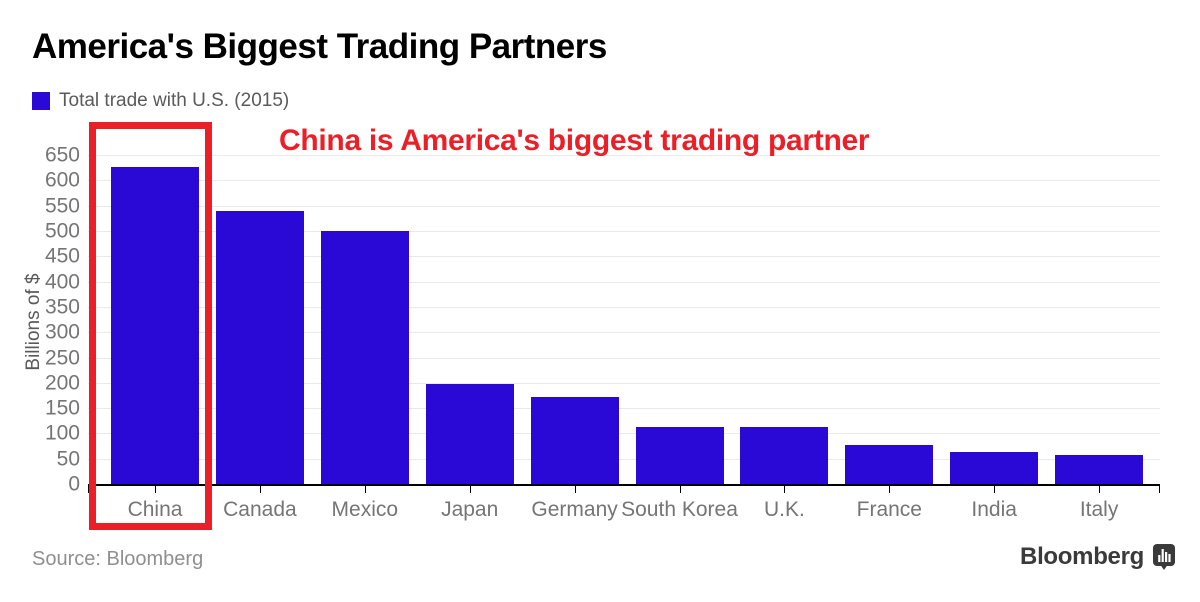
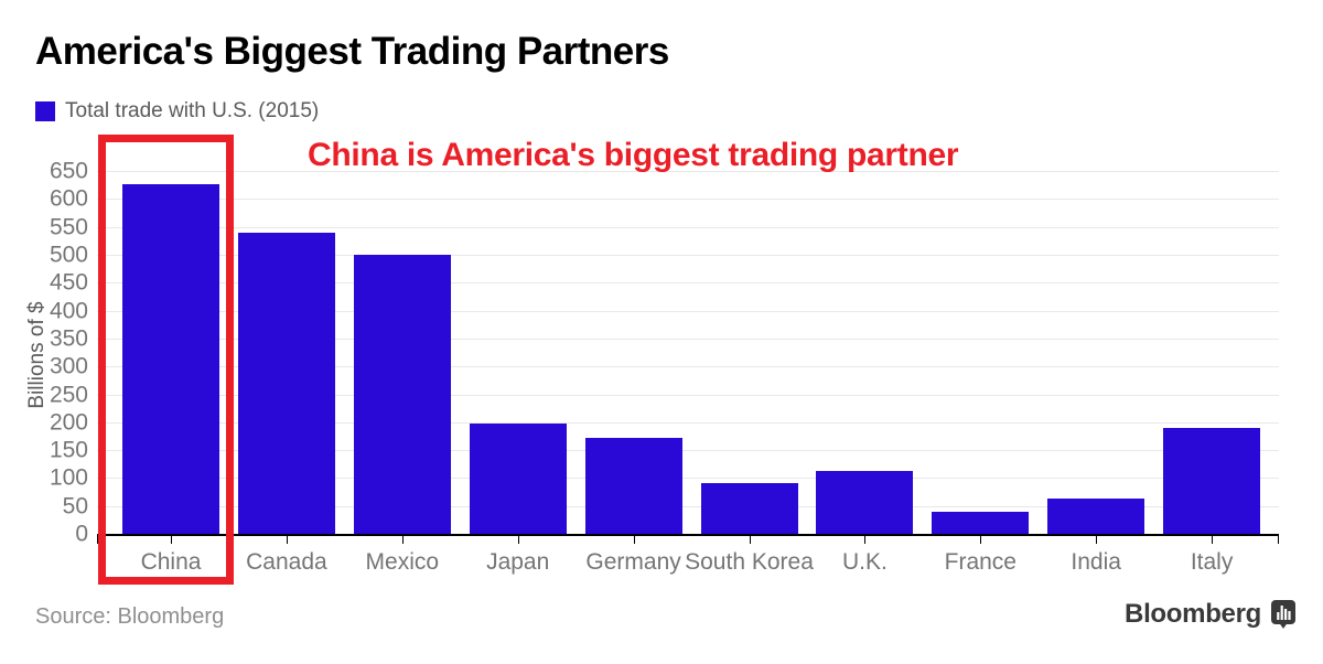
South Korea: 110 -> 90
France: 80 -> 40
Italy: 60 -> 190
